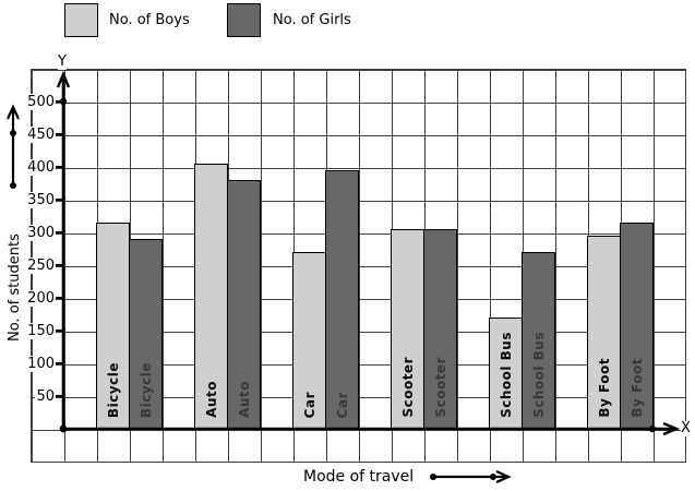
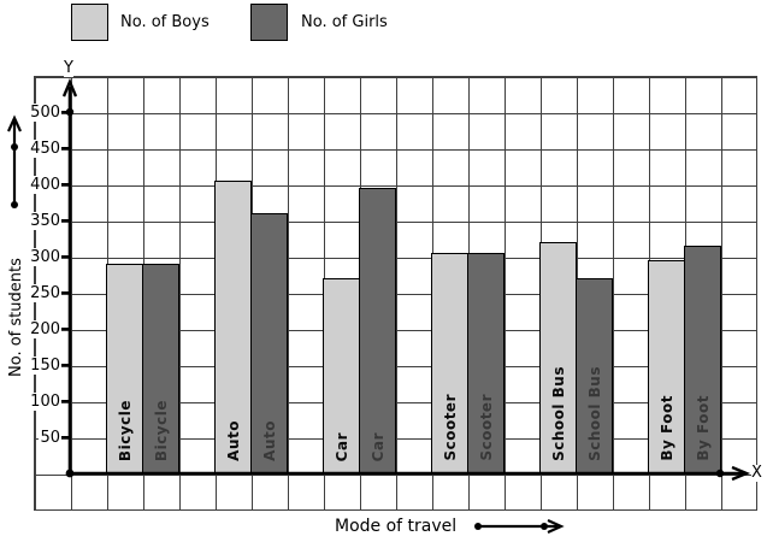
No. of Boys/Bicycle: 320 -> 290
No. of Girls/Auto: 380 -> 360
No. of Boys/School Bus: 170 -> 320
